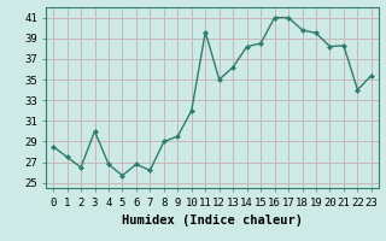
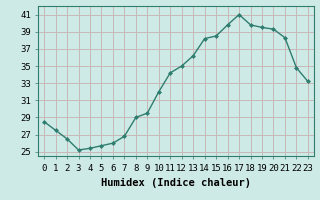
3: 30.0 -> 25.2
4: 26.8 -> 25.4
6: 26.8 -> 26.0
7: 26.2 -> 26.8
11: 39.6 -> 34.2
16: 41.0 -> 39.8
20: 38.2 -> 39.3
22: 34.0 -> 34.8
23: 35.4 -> 33.2
